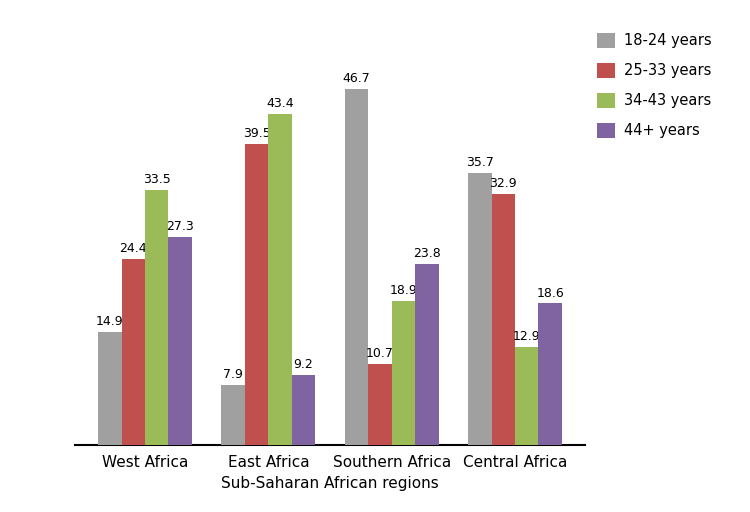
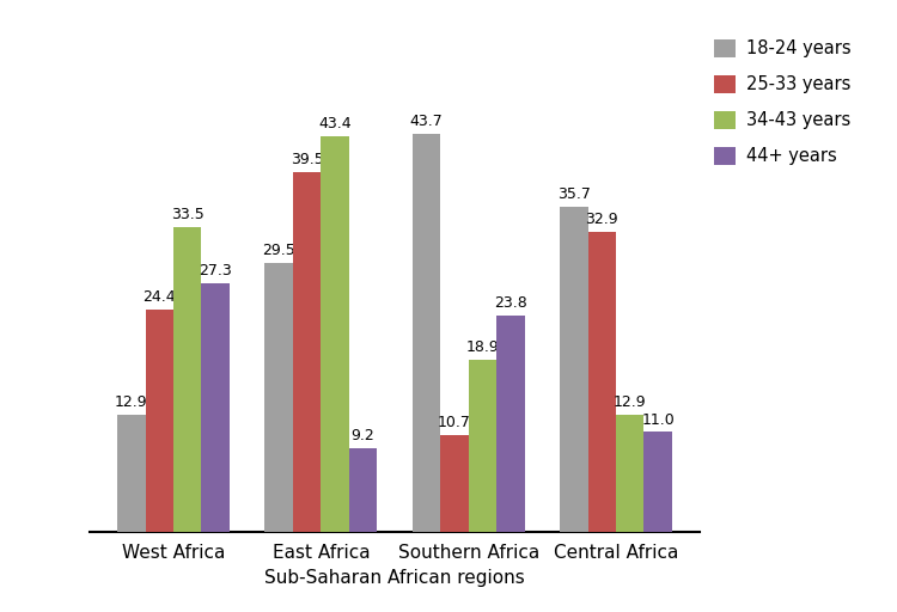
18-24 years/West Africa: 14.9 -> 12.9
18-24 years/East Africa: 7.9 -> 29.5
18-24 years/Southern Africa: 46.7 -> 43.7
44+ years/Central Africa: 18.6 -> 11.0
